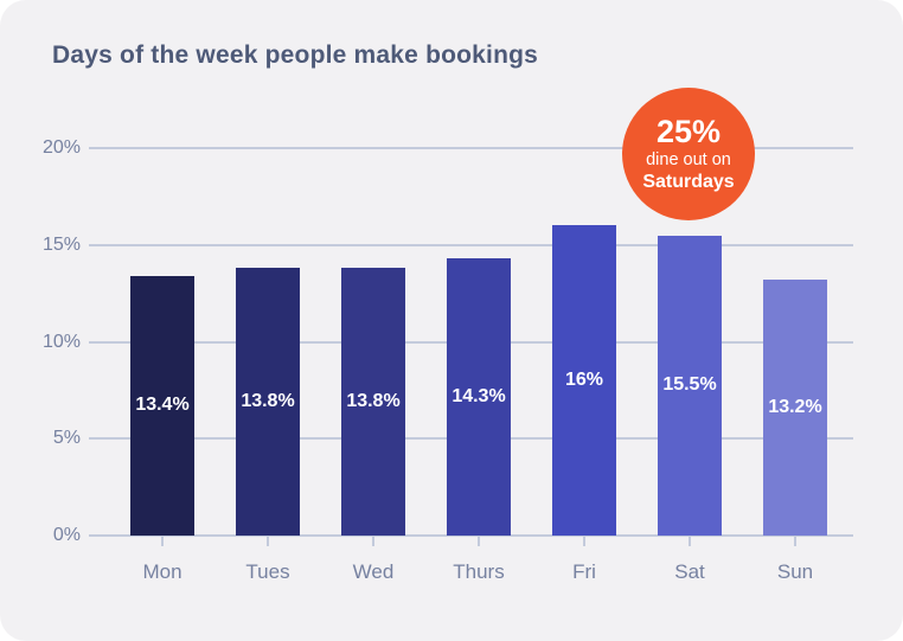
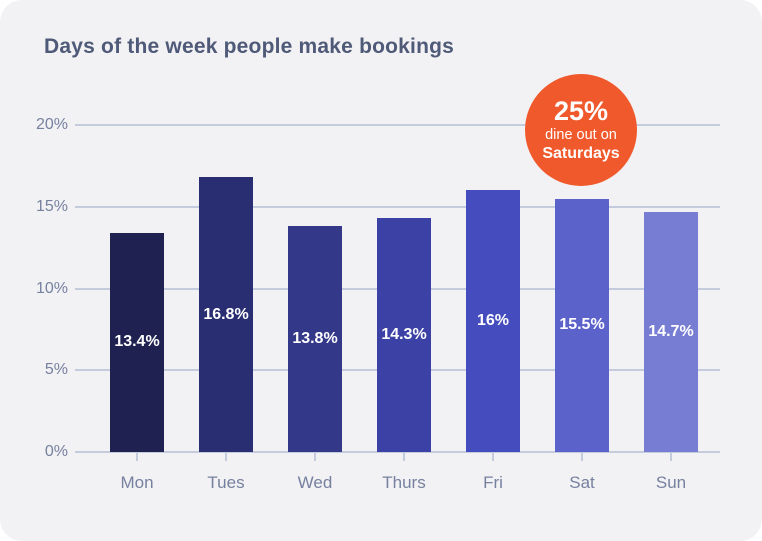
Tues: 13.8% -> 16.8%
Sun: 13.2% -> 14.7%
